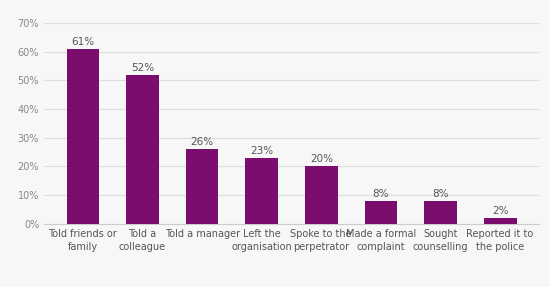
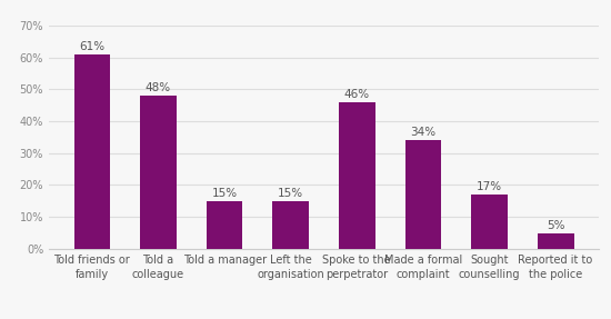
Told a colleague: 52% -> 48%
Told a manager: 26% -> 15%
Left the organisation: 23% -> 15%
Spoke to the perpetrator: 20% -> 46%
Made a formal complaint: 8% -> 34%
Sought counselling: 8% -> 17%
Reported it to the police: 2% -> 5%
